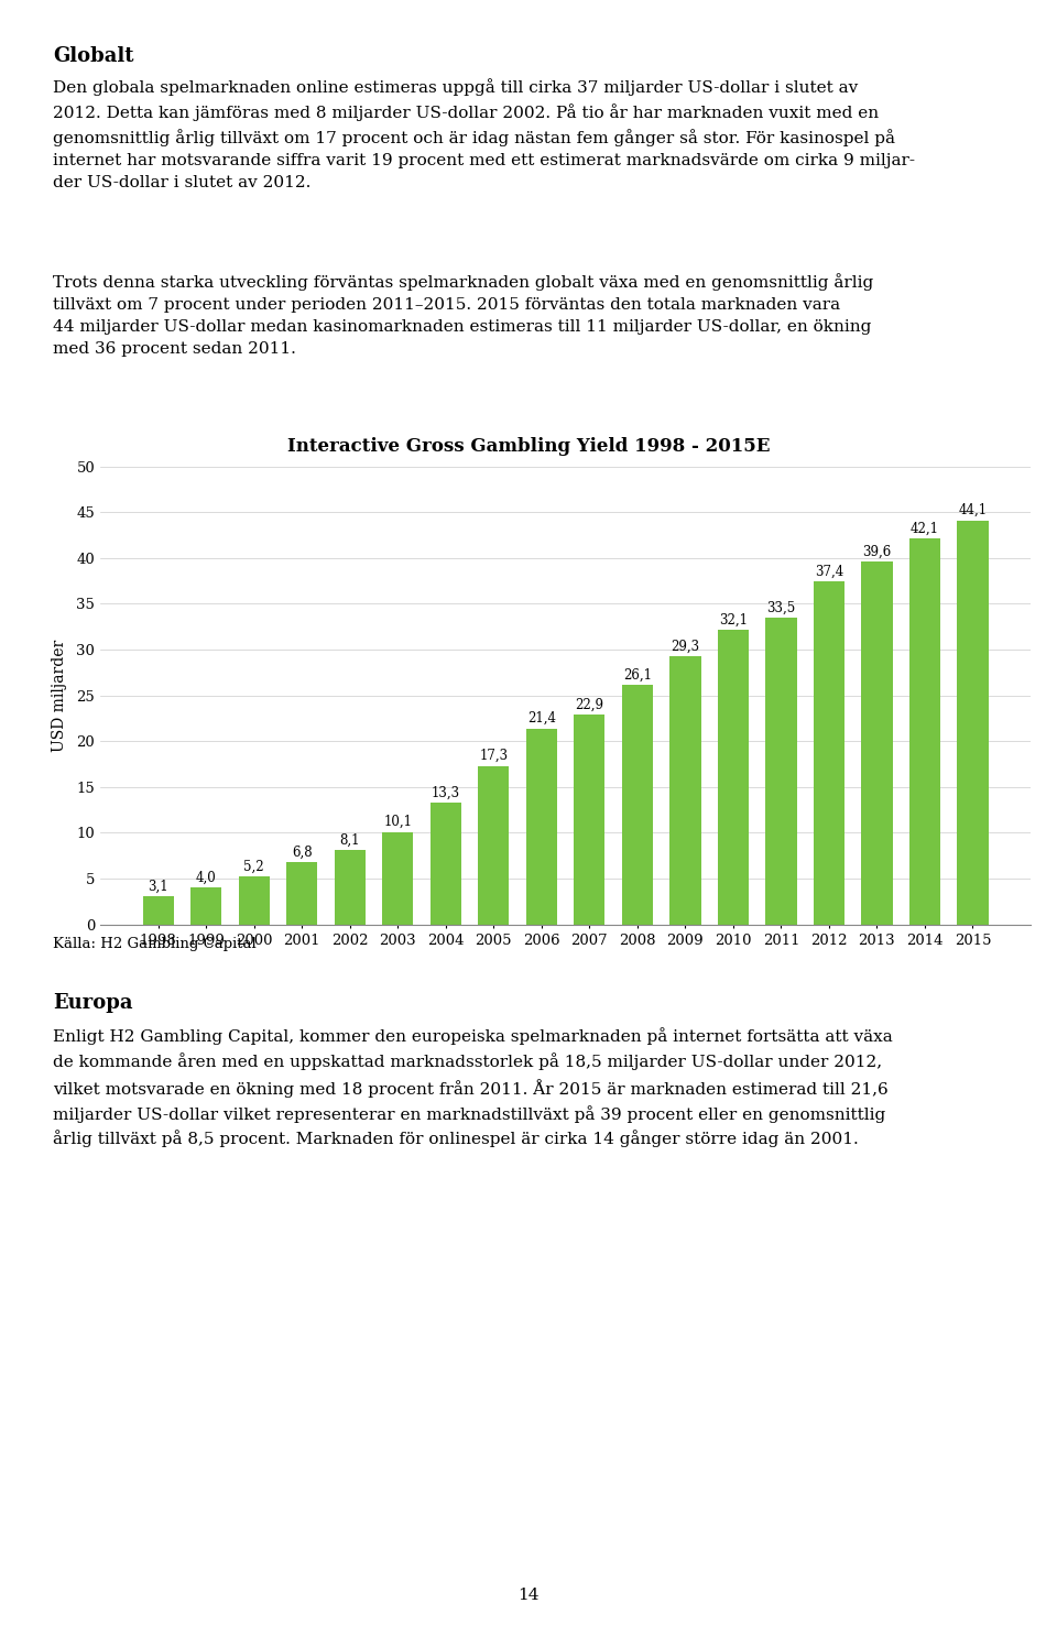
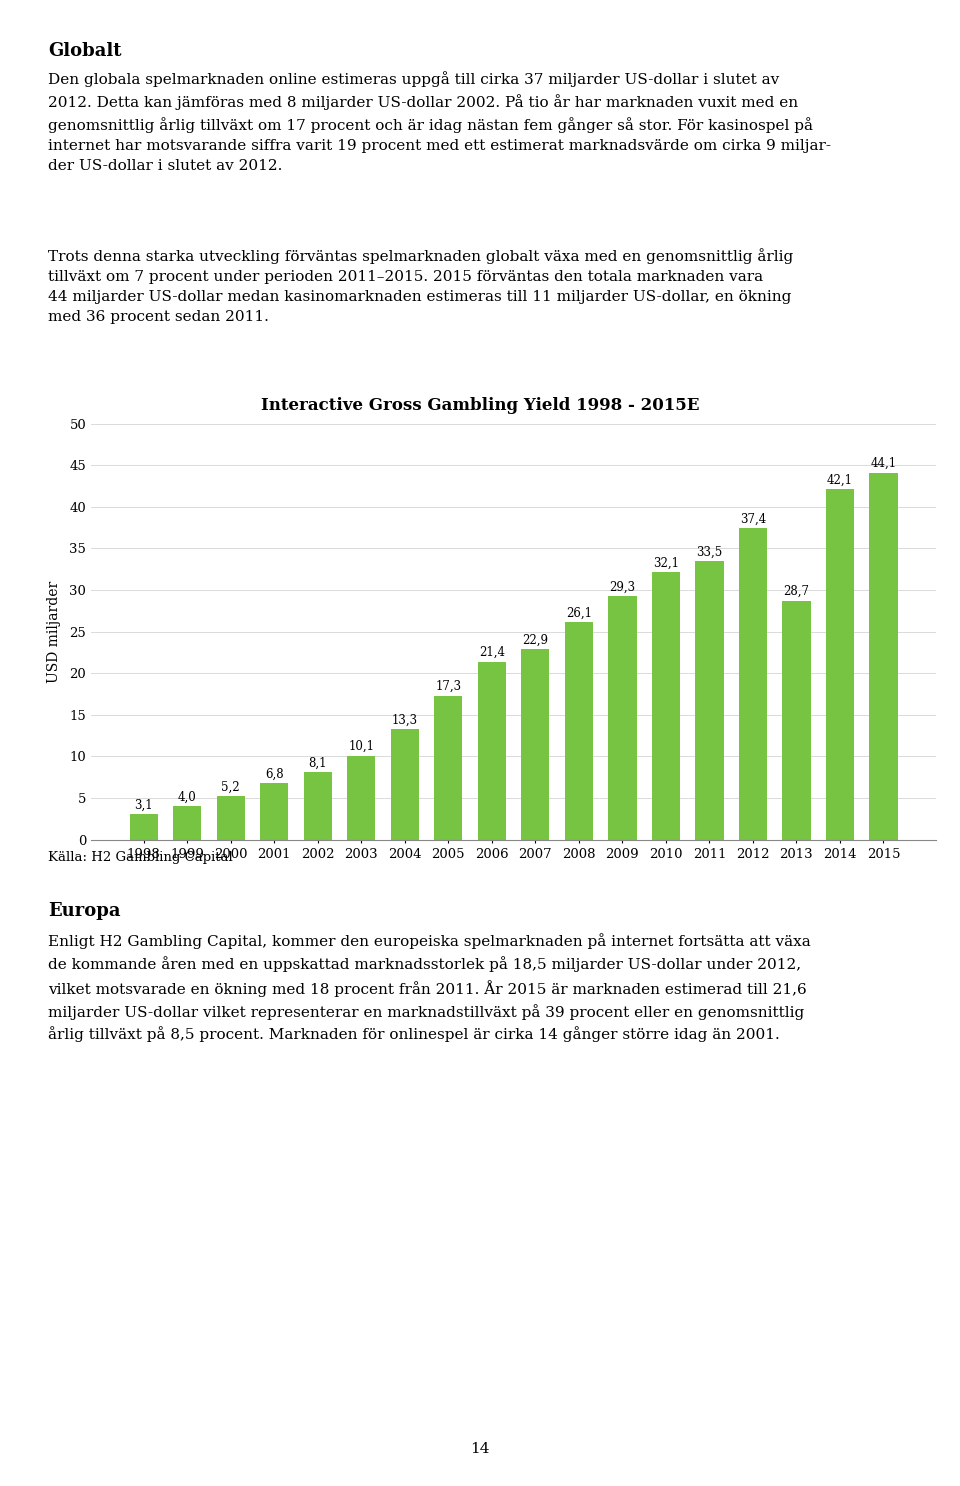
2013: 39,6 -> 28,7
